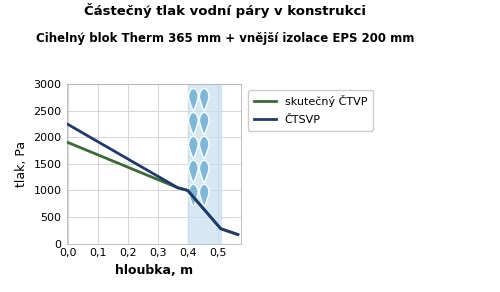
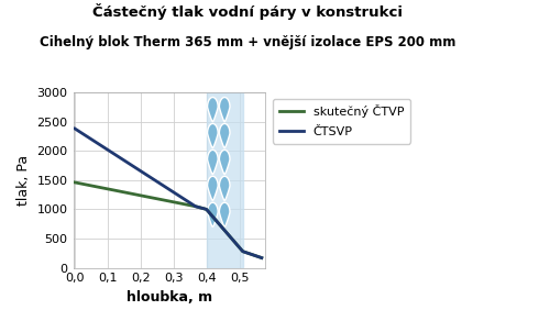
skutečný ČTVP/0,0: 1900 -> 1460
ČTSVP/0,0: 2240 -> 2380
